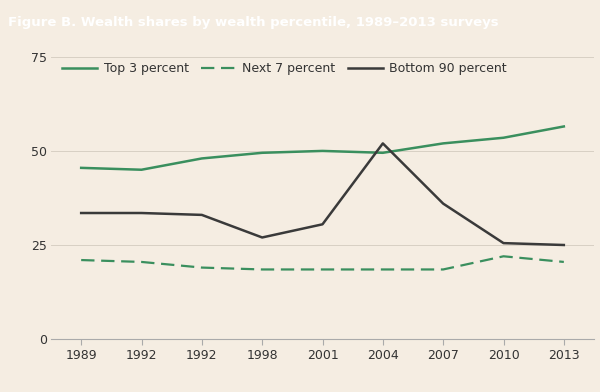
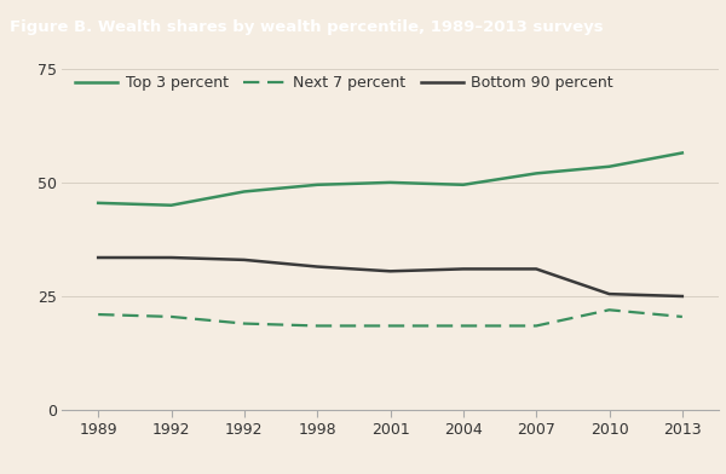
Bottom 90 percent/1998: 27.0 -> 31.5
Bottom 90 percent/2004: 52.0 -> 31.0
Bottom 90 percent/2007: 36.0 -> 31.0
